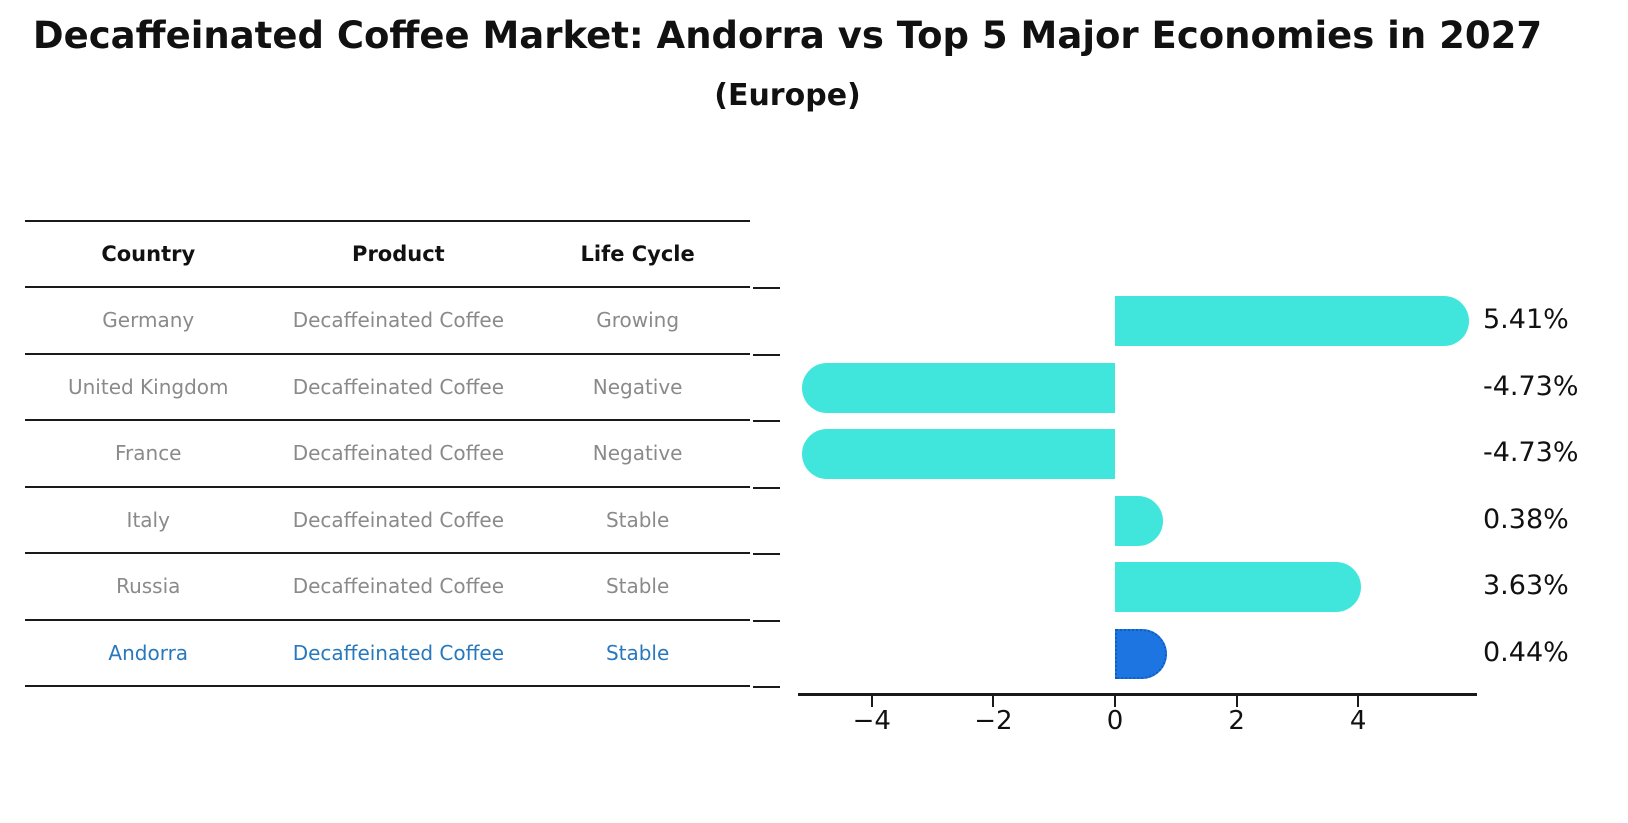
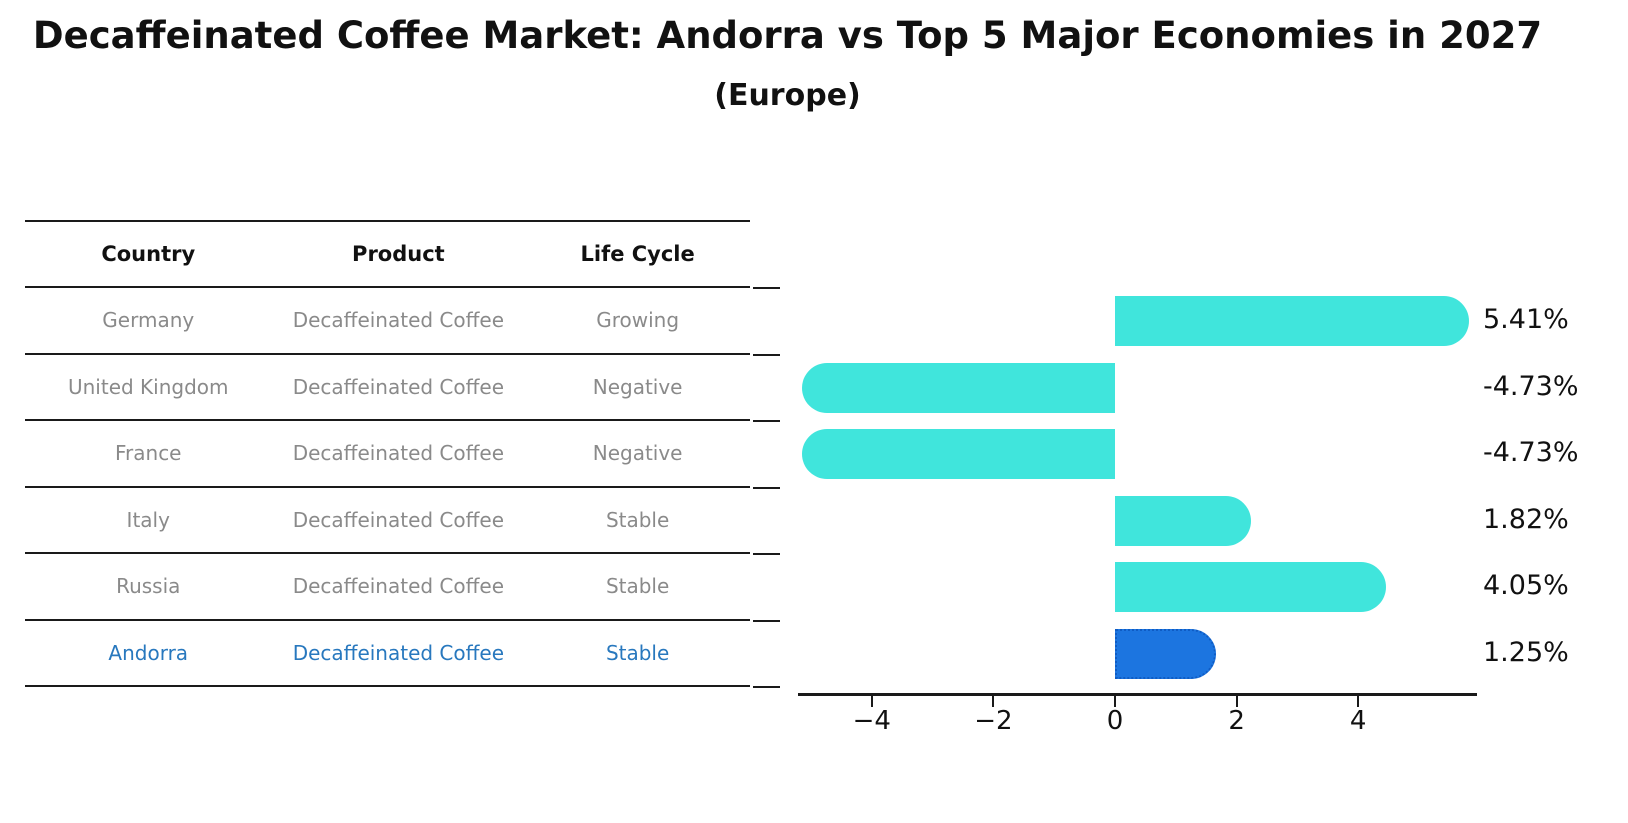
Italy: 0.38% -> 1.82%
Russia: 3.63% -> 4.05%
Andorra: 0.44% -> 1.25%
